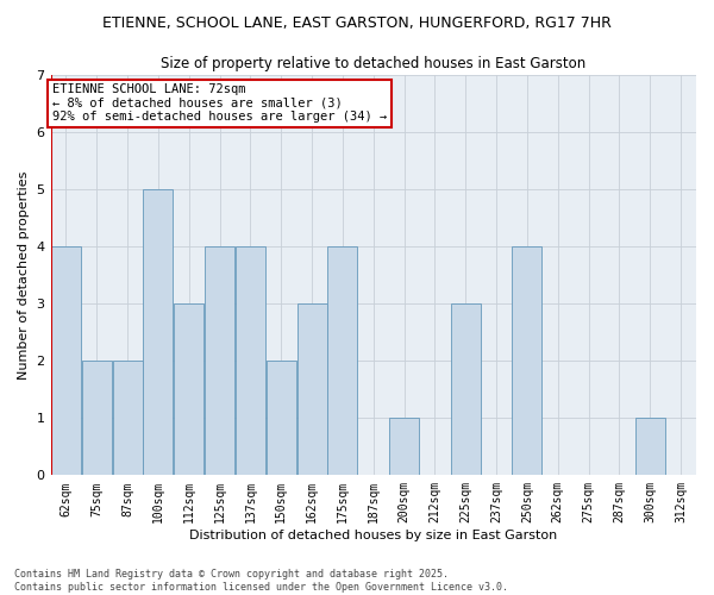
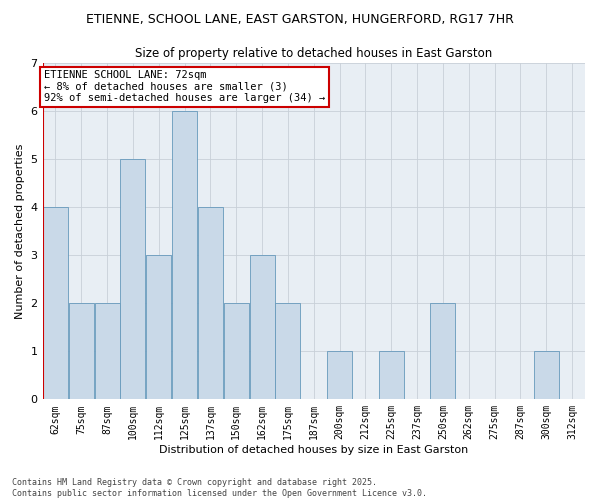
125sqm: 4 -> 6
175sqm: 4 -> 2
225sqm: 3 -> 1
250sqm: 4 -> 2
